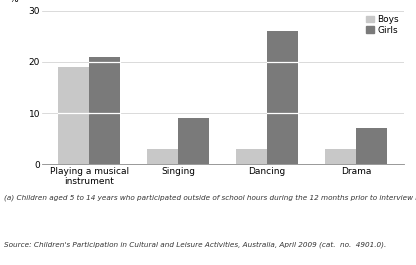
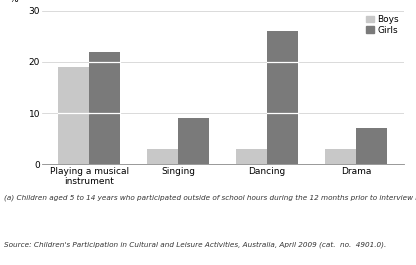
Girls/Playing a musical instrument: 21 -> 22
